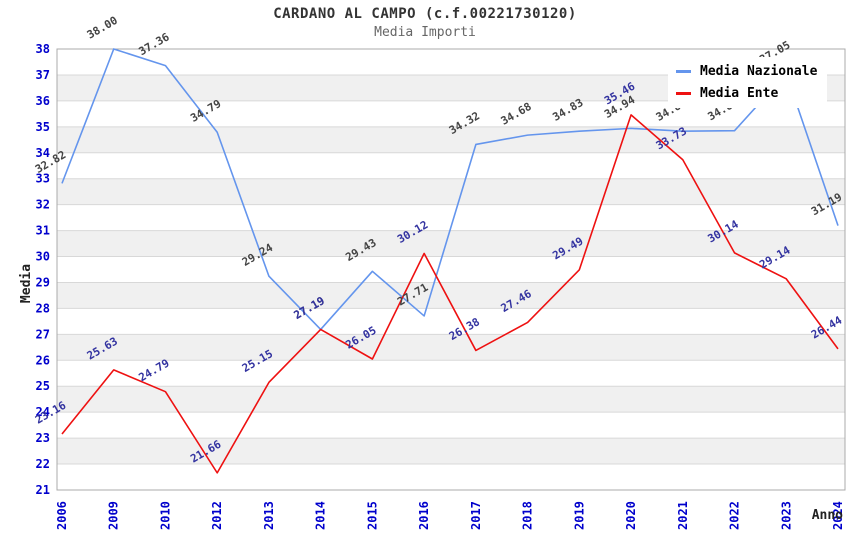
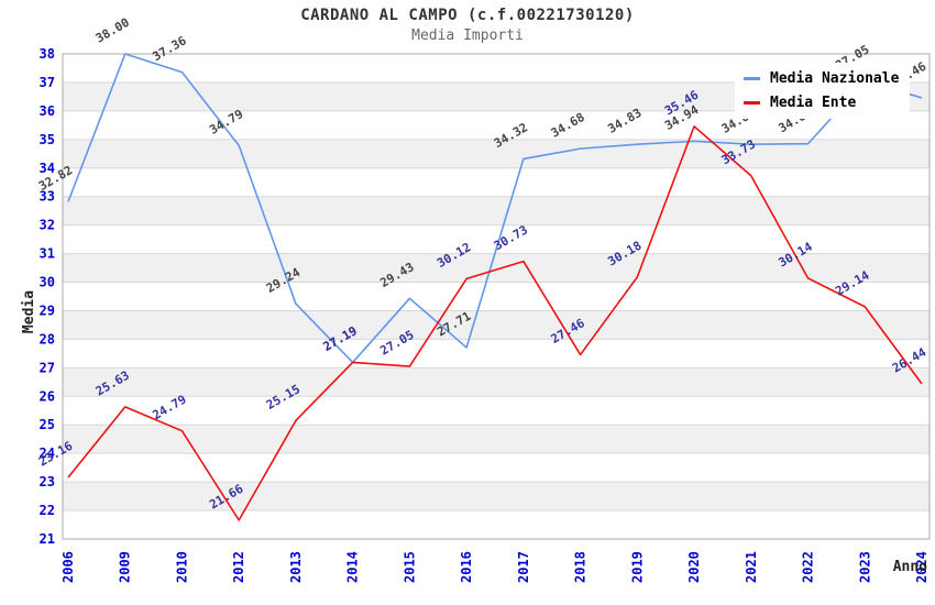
Media Ente/2015: 26.05 -> 27.05
Media Ente/2017: 26.38 -> 30.73
Media Ente/2019: 29.49 -> 30.18
Media Nazionale/2024: 31.19 -> 36.46
